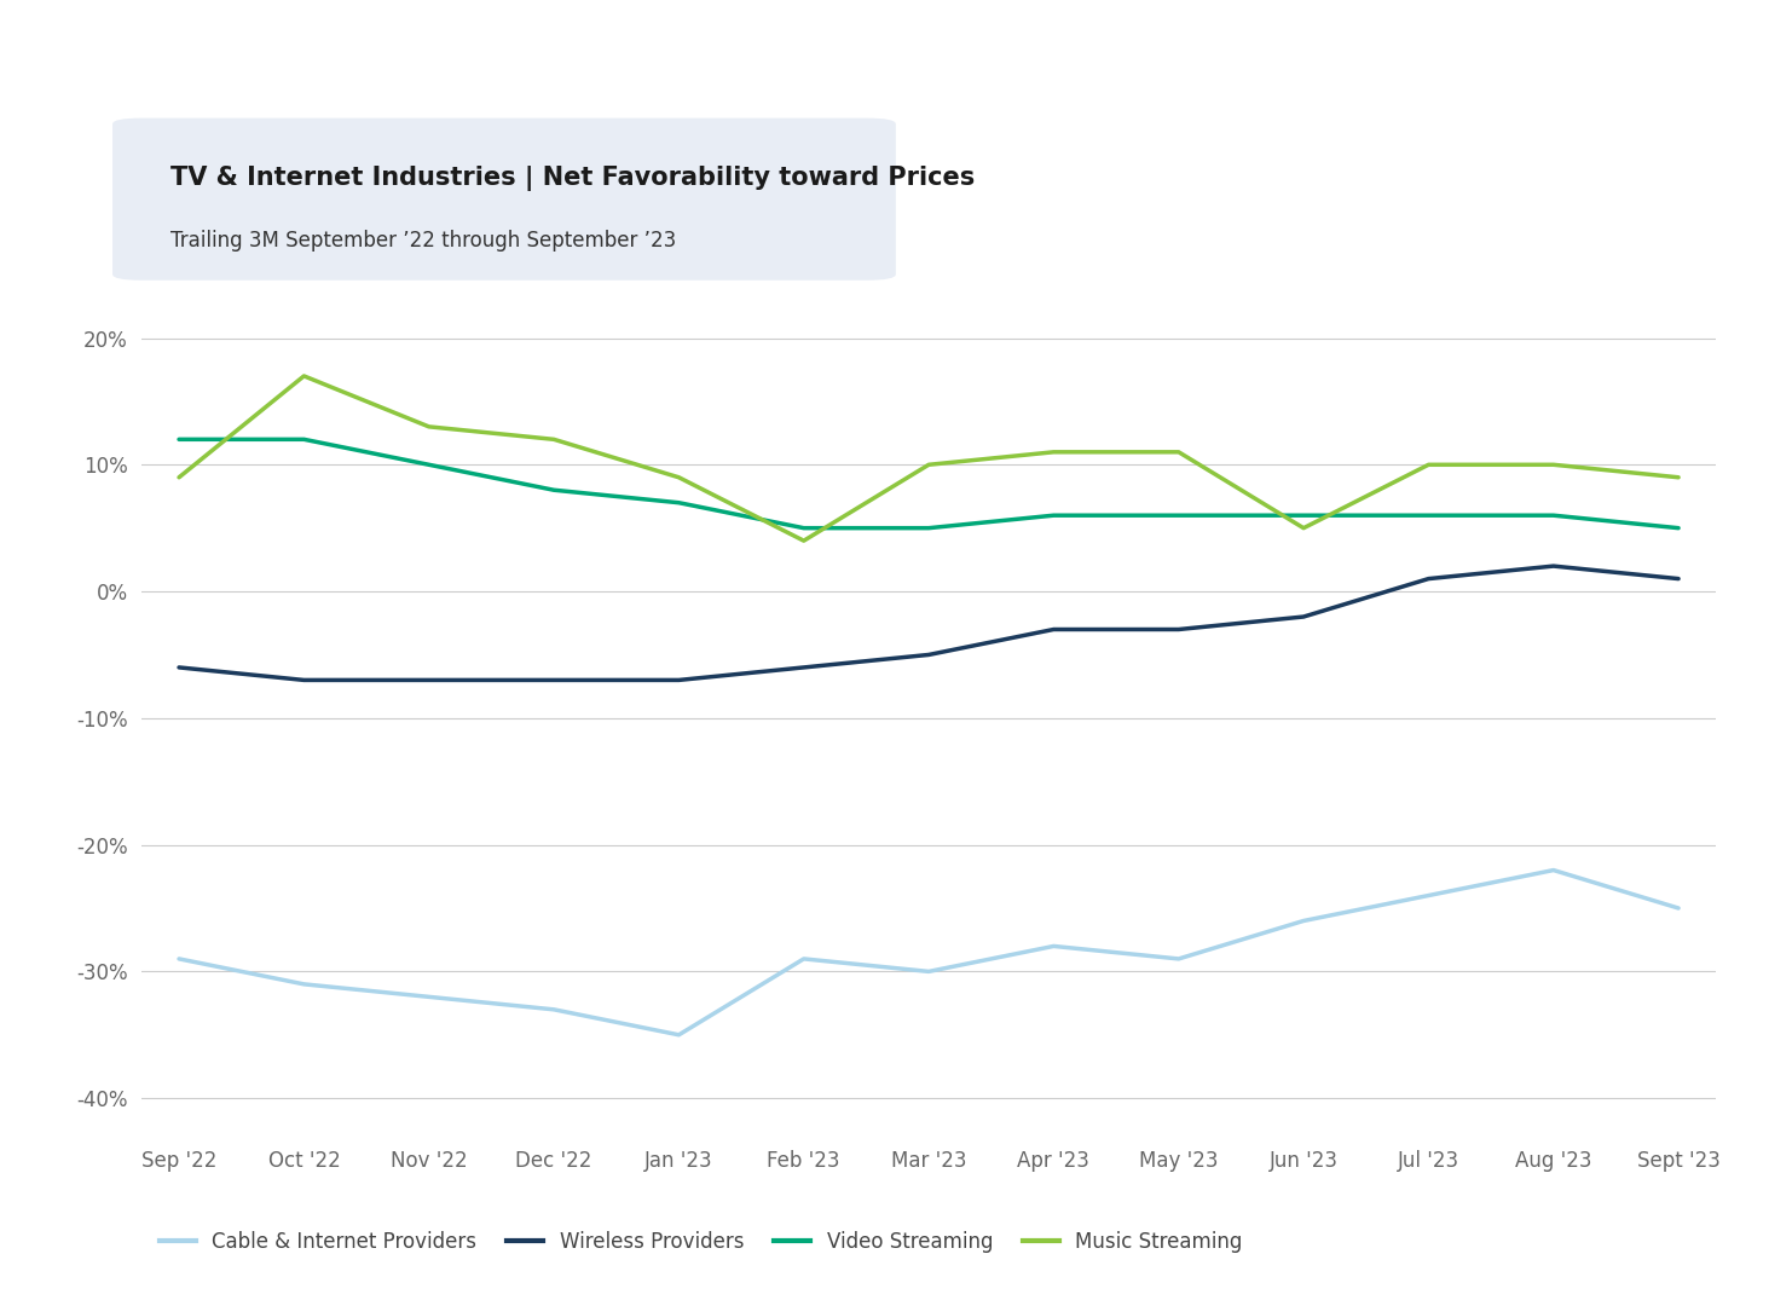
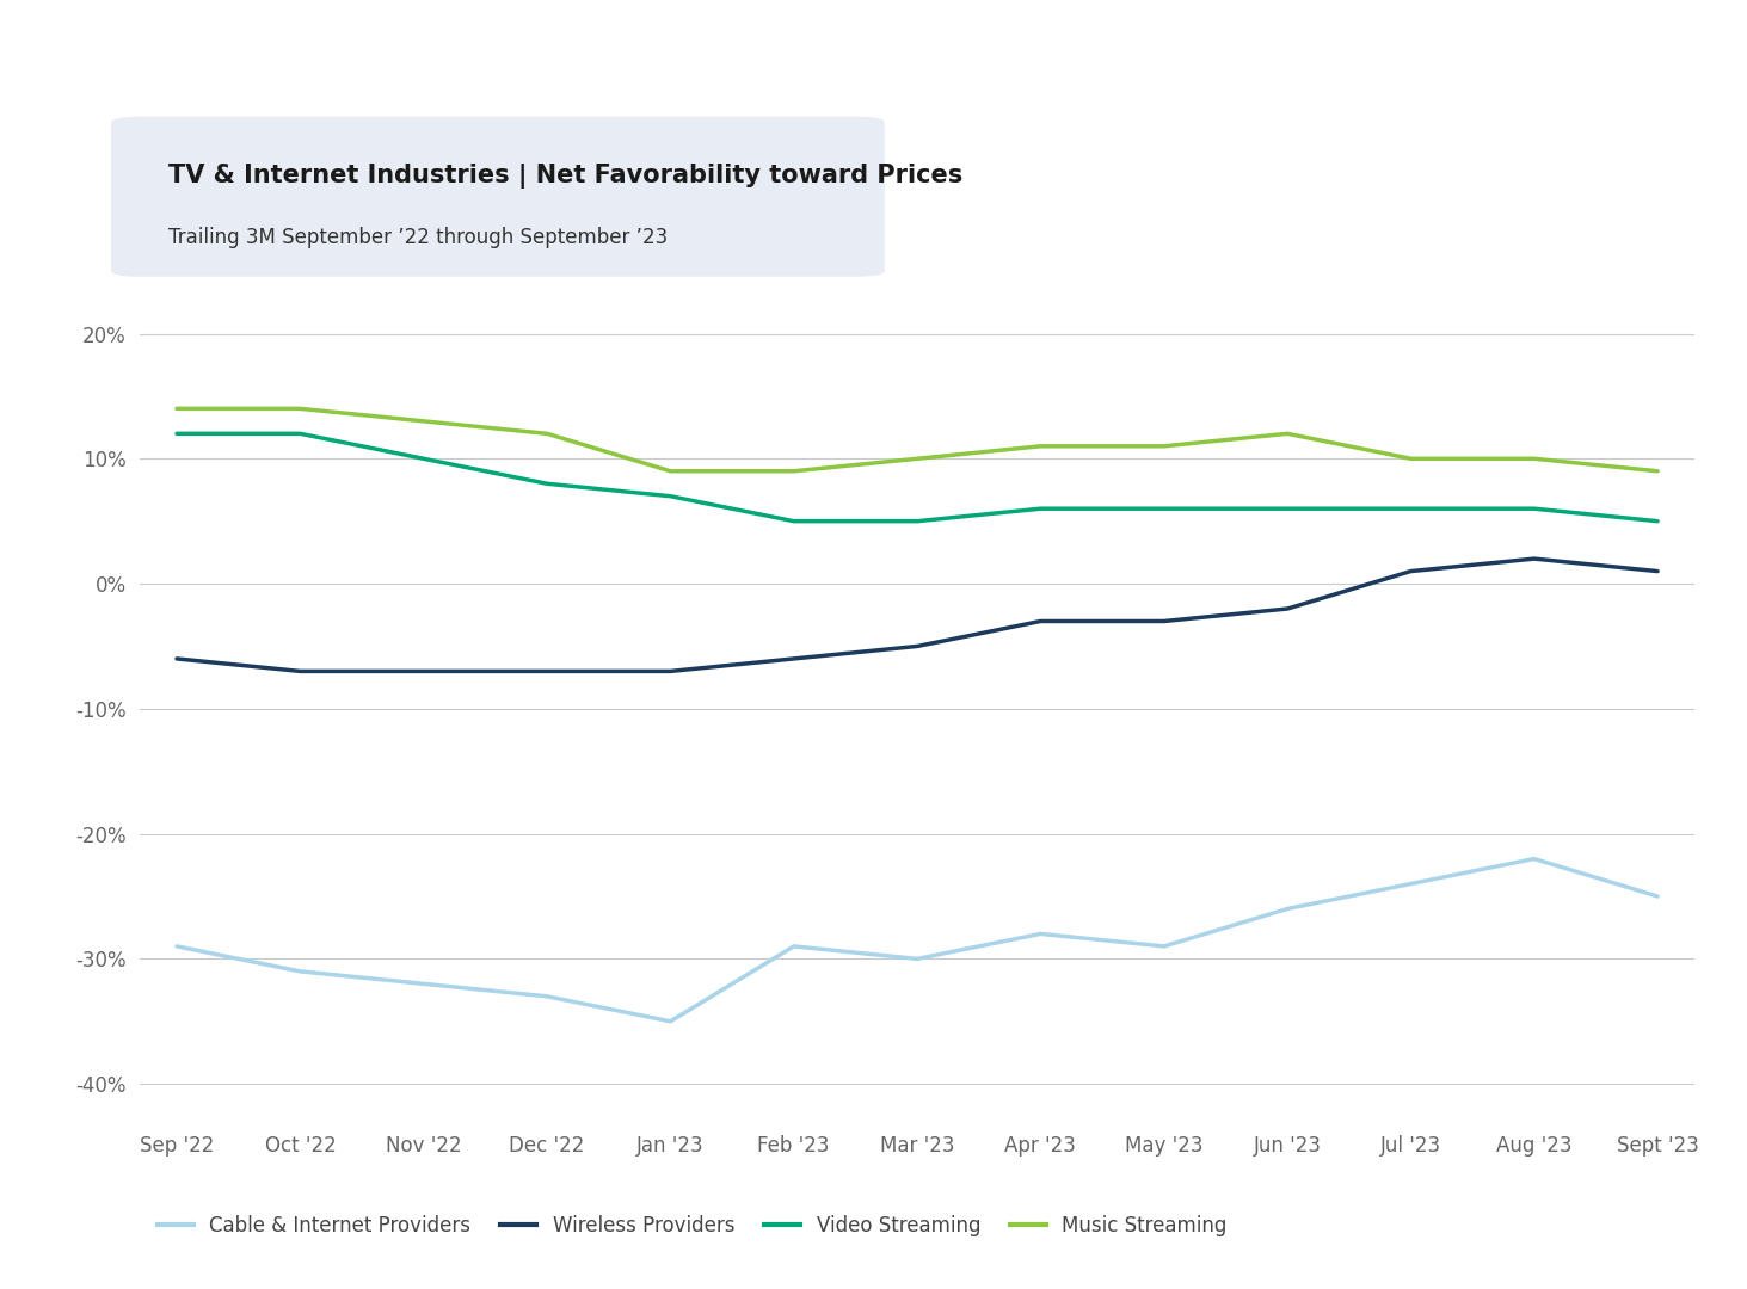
Music Streaming/Sep '22: 9% -> 14%
Music Streaming/Oct '22: 17% -> 14%
Music Streaming/Feb '23: 4% -> 9%
Music Streaming/Jun '23: 5% -> 12%
